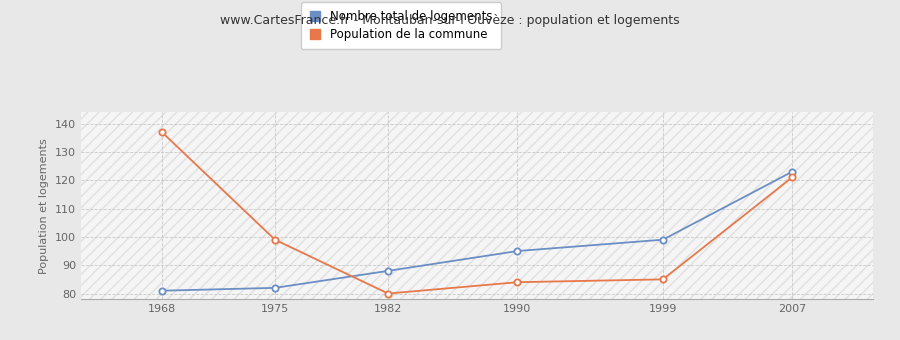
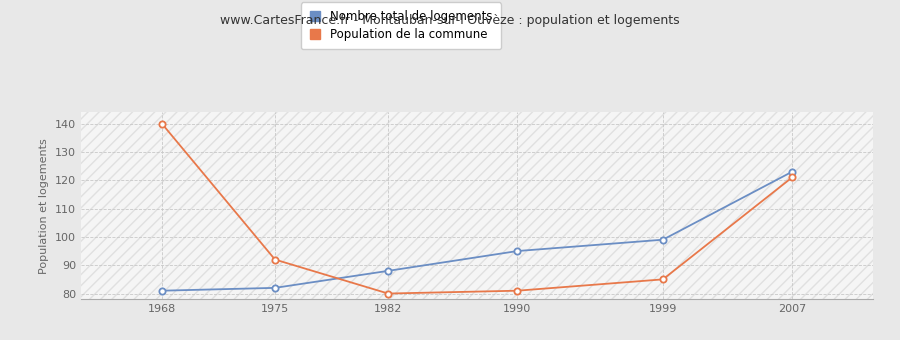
Population de la commune/1968: 137 -> 140
Population de la commune/1975: 99 -> 92
Population de la commune/1990: 84 -> 81
